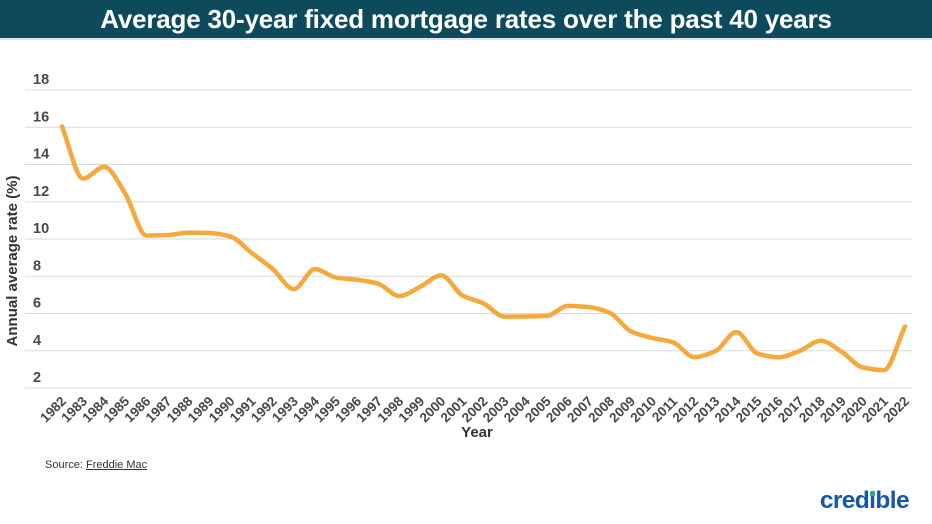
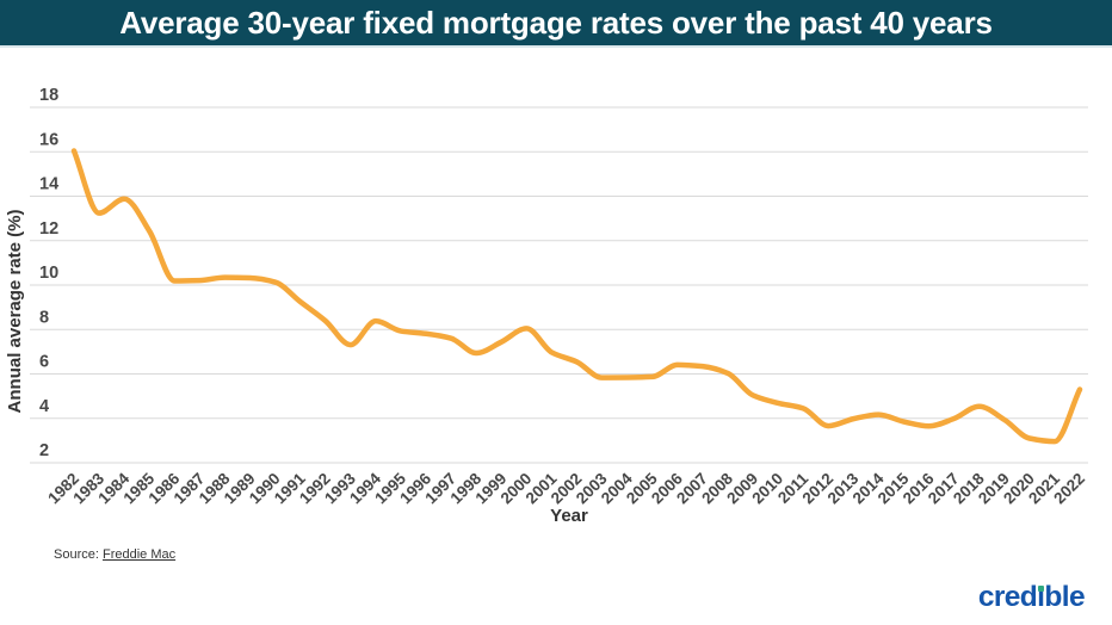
2014: 5.0 -> 4.2
